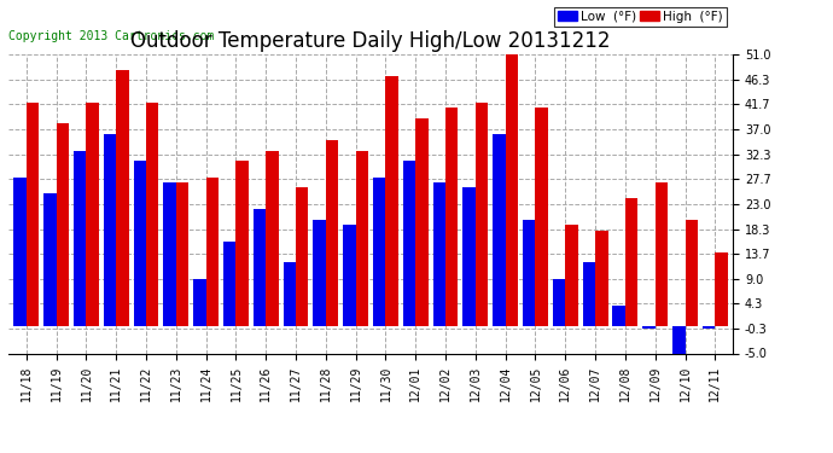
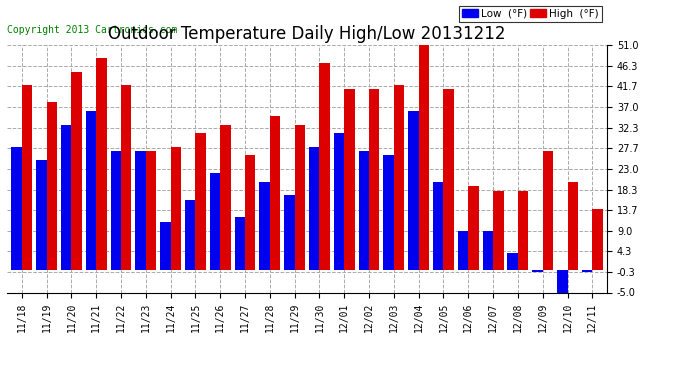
High (°F)/11/20: 42 -> 45
Low (°F)/11/22: 31.0 -> 27.0
Low (°F)/11/24: 9.0 -> 11.0
Low (°F)/11/29: 19.0 -> 17.0
High (°F)/12/01: 39 -> 41
Low (°F)/12/07: 12.0 -> 9.0
High (°F)/12/08: 24 -> 18
